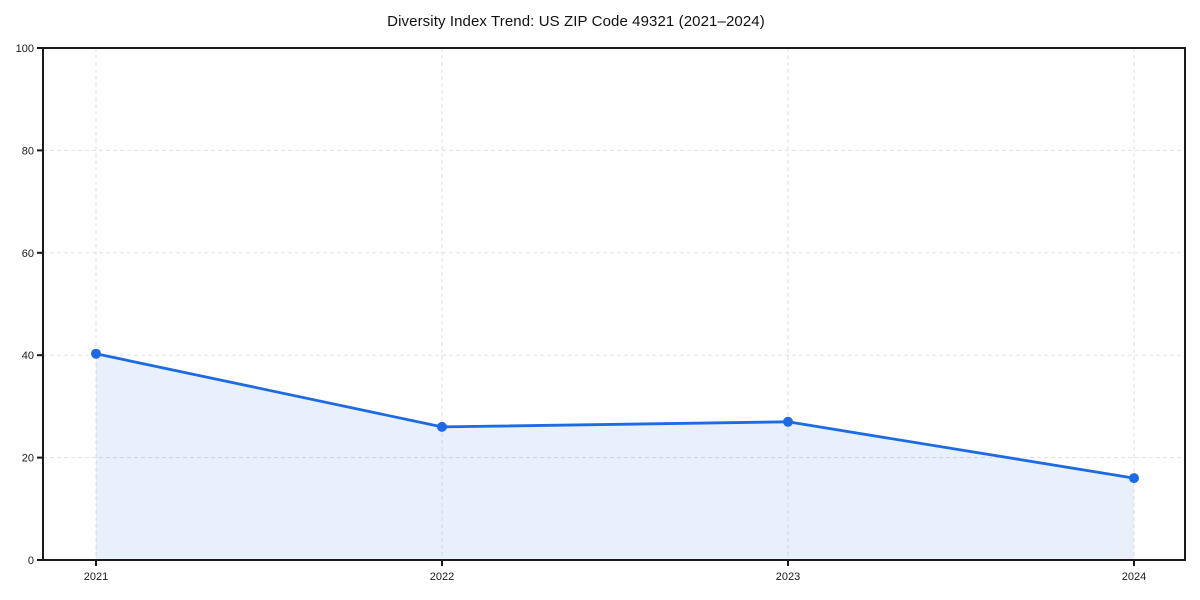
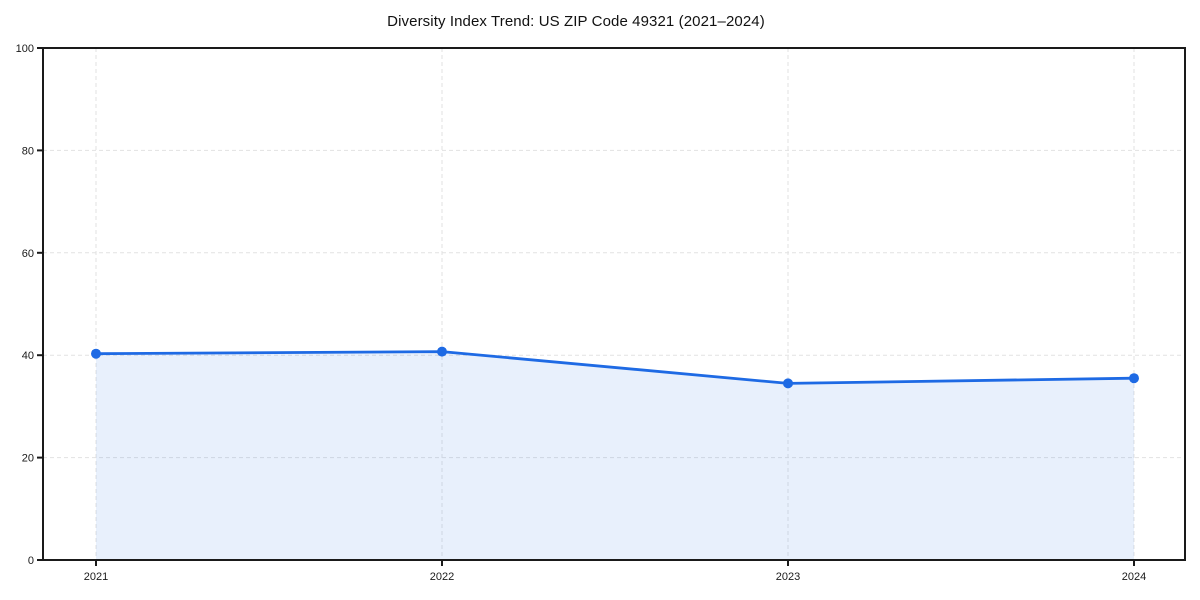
2022: 26 -> 41
2023: 27 -> 34
2024: 16 -> 36
